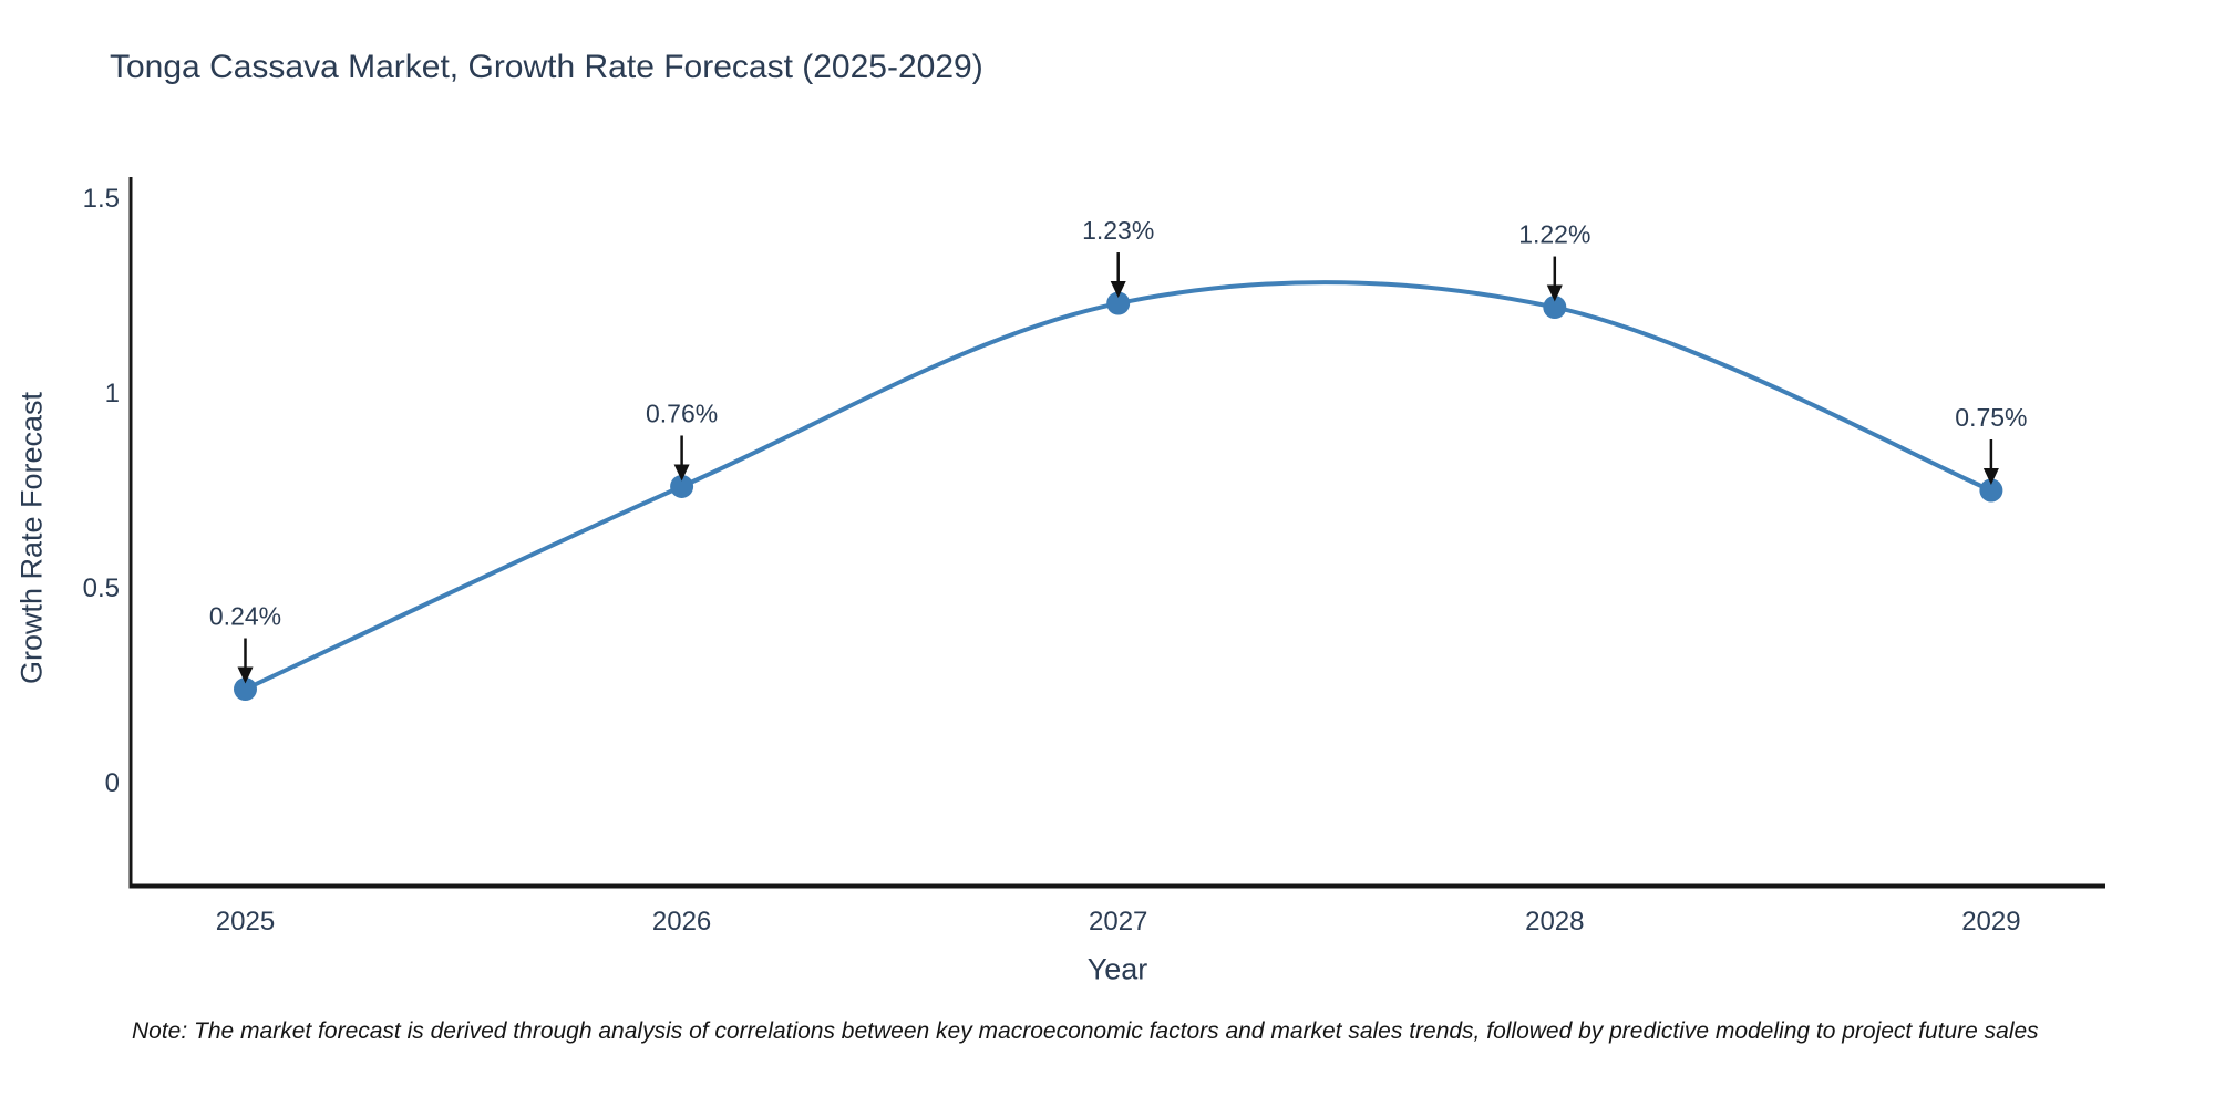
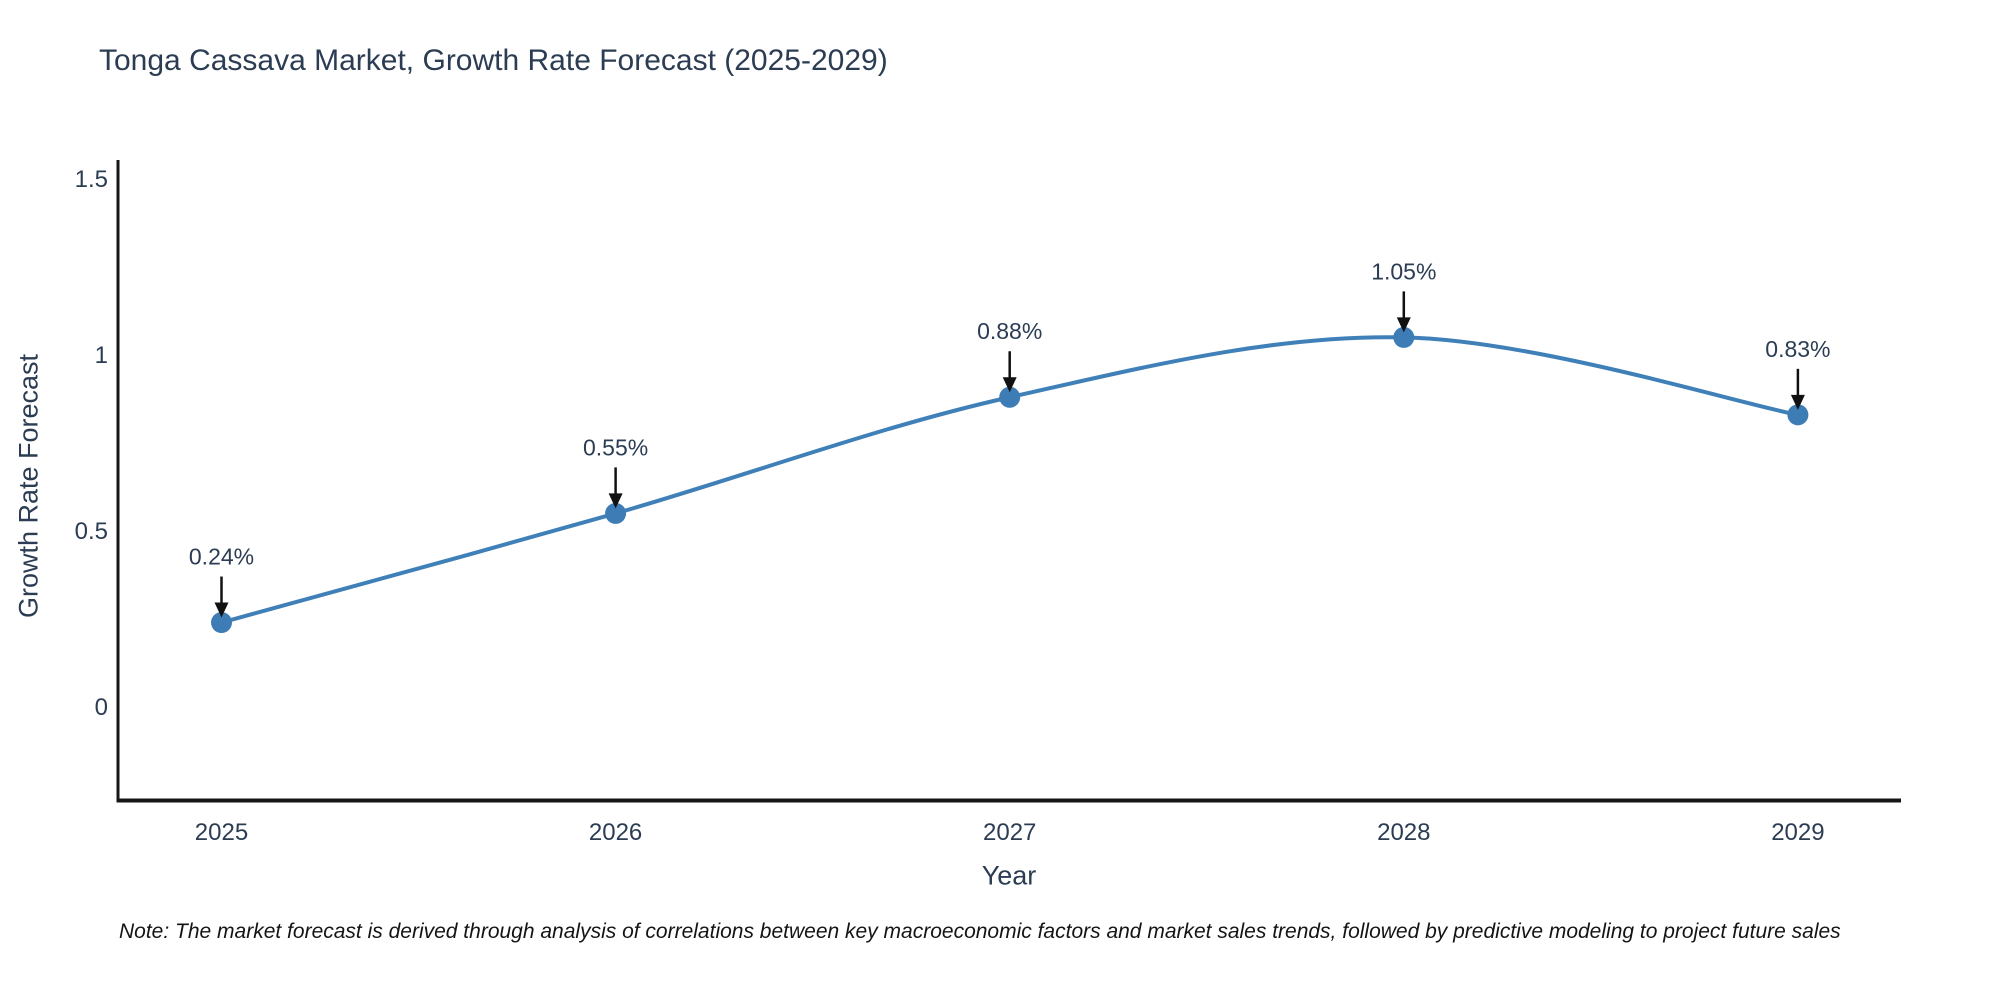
2026: 0.76% -> 0.55%
2027: 1.23% -> 0.88%
2028: 1.22% -> 1.05%
2029: 0.75% -> 0.83%
